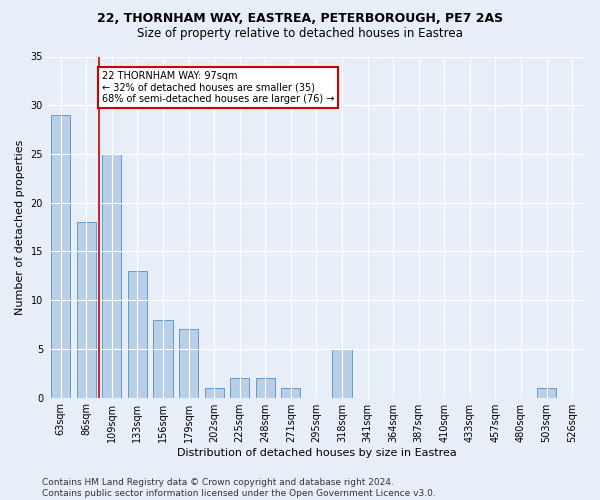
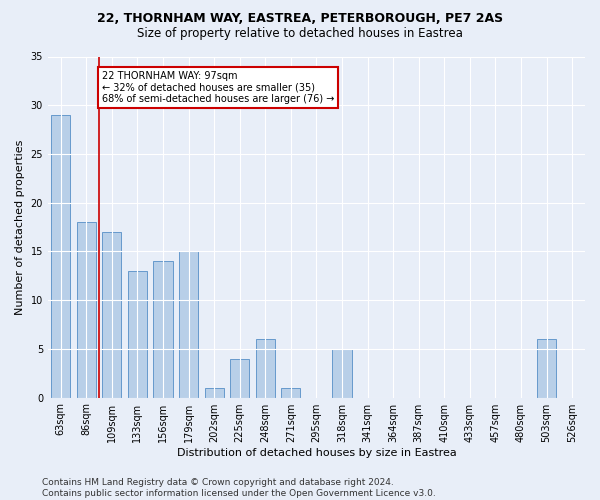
109sqm: 25 -> 17
156sqm: 8 -> 14
179sqm: 7 -> 15
225sqm: 2 -> 4
248sqm: 2 -> 6
503sqm: 1 -> 6
